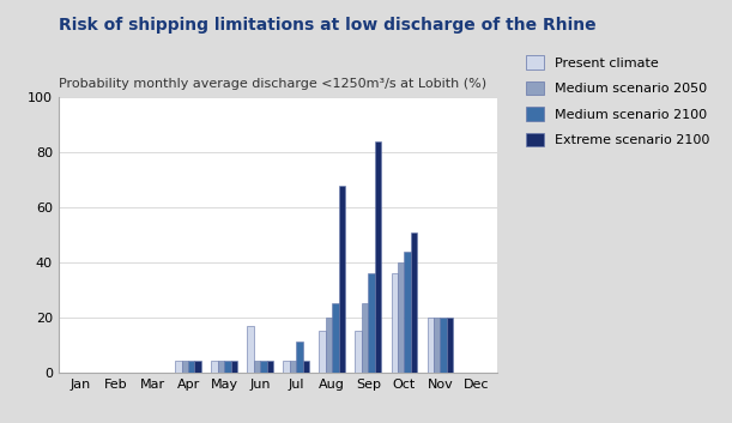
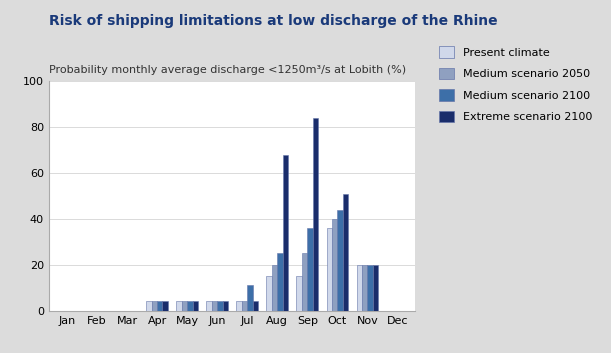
Present climate/Jun: 17 -> 4
